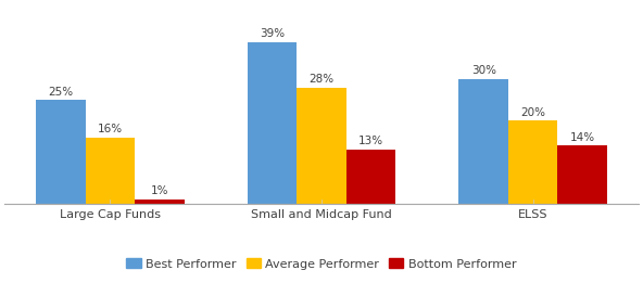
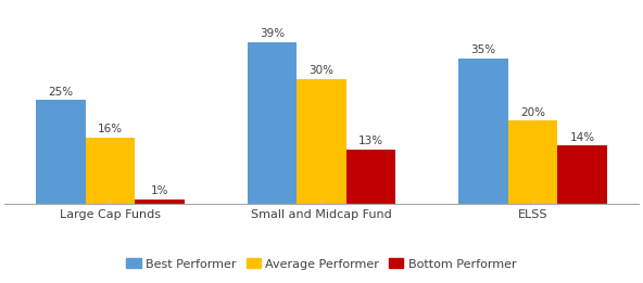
Average Performer/Small and Midcap Fund: 28% -> 30%
Best Performer/ELSS: 30% -> 35%
